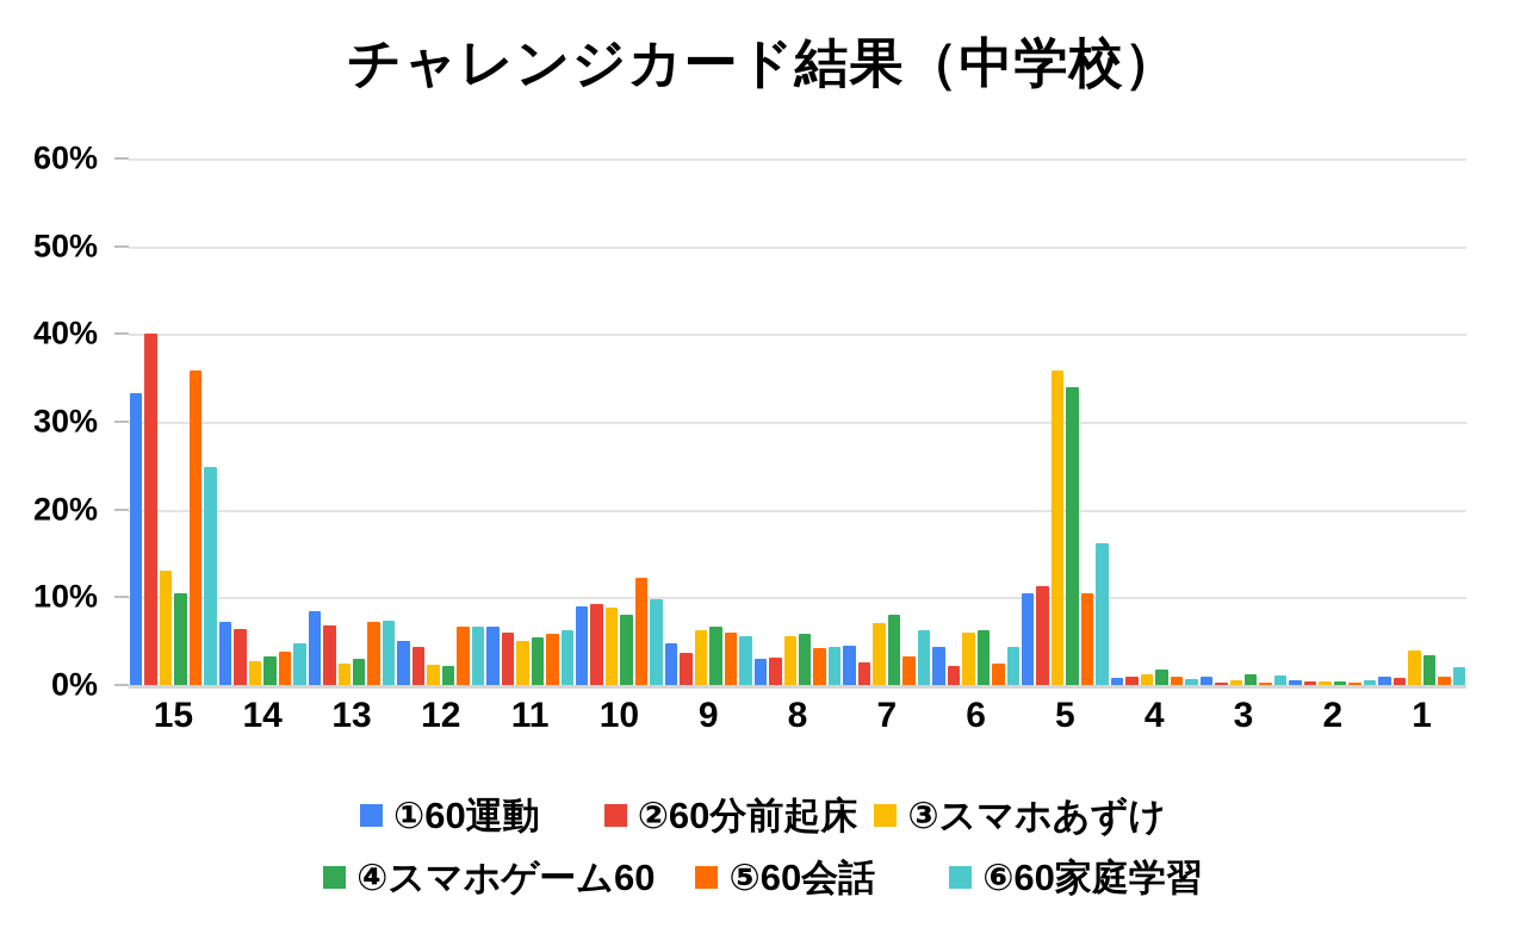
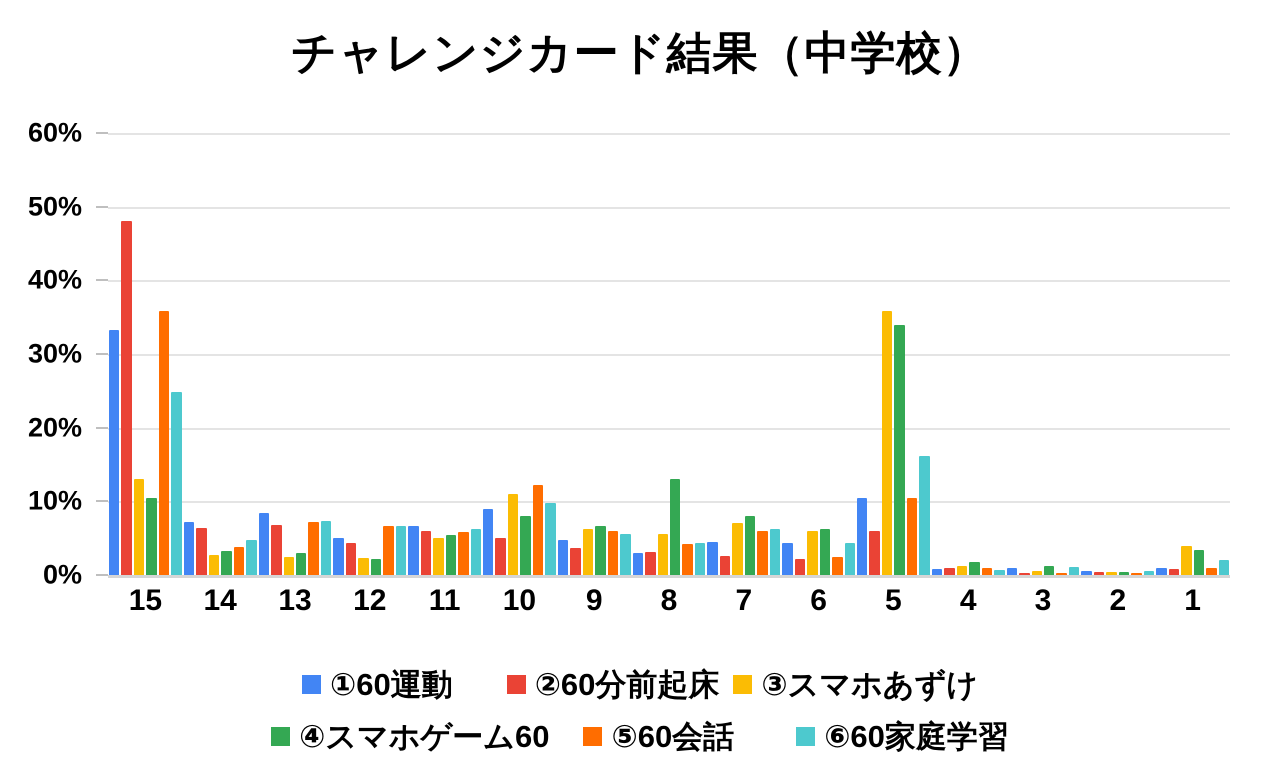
②60分前起床/15: 40% -> 48%
②60分前起床/10: 9% -> 5%
③スマホあずけ/10: 9% -> 11%
④スマホゲーム60/8: 6% -> 13%
⑤60会話/7: 3% -> 6%
②60分前起床/5: 11% -> 6%
